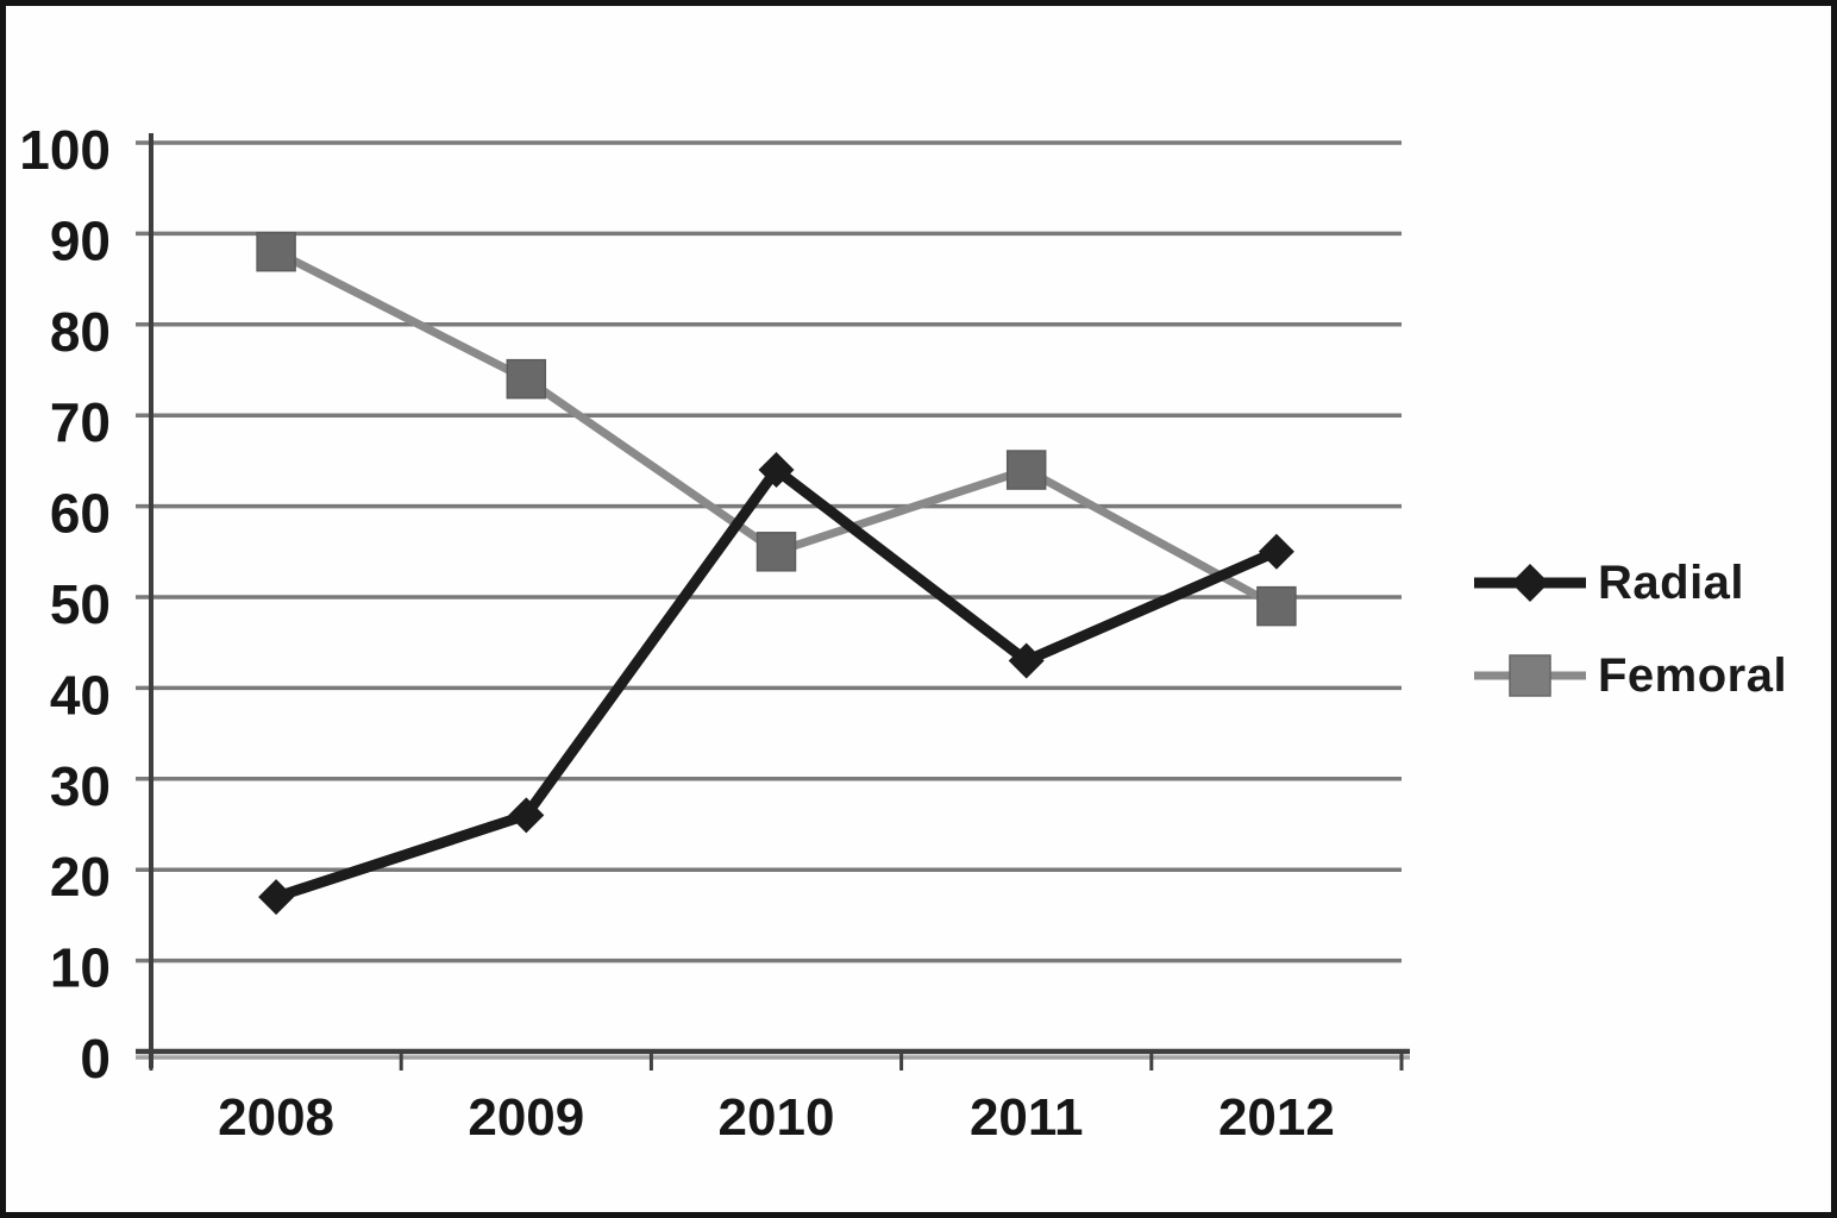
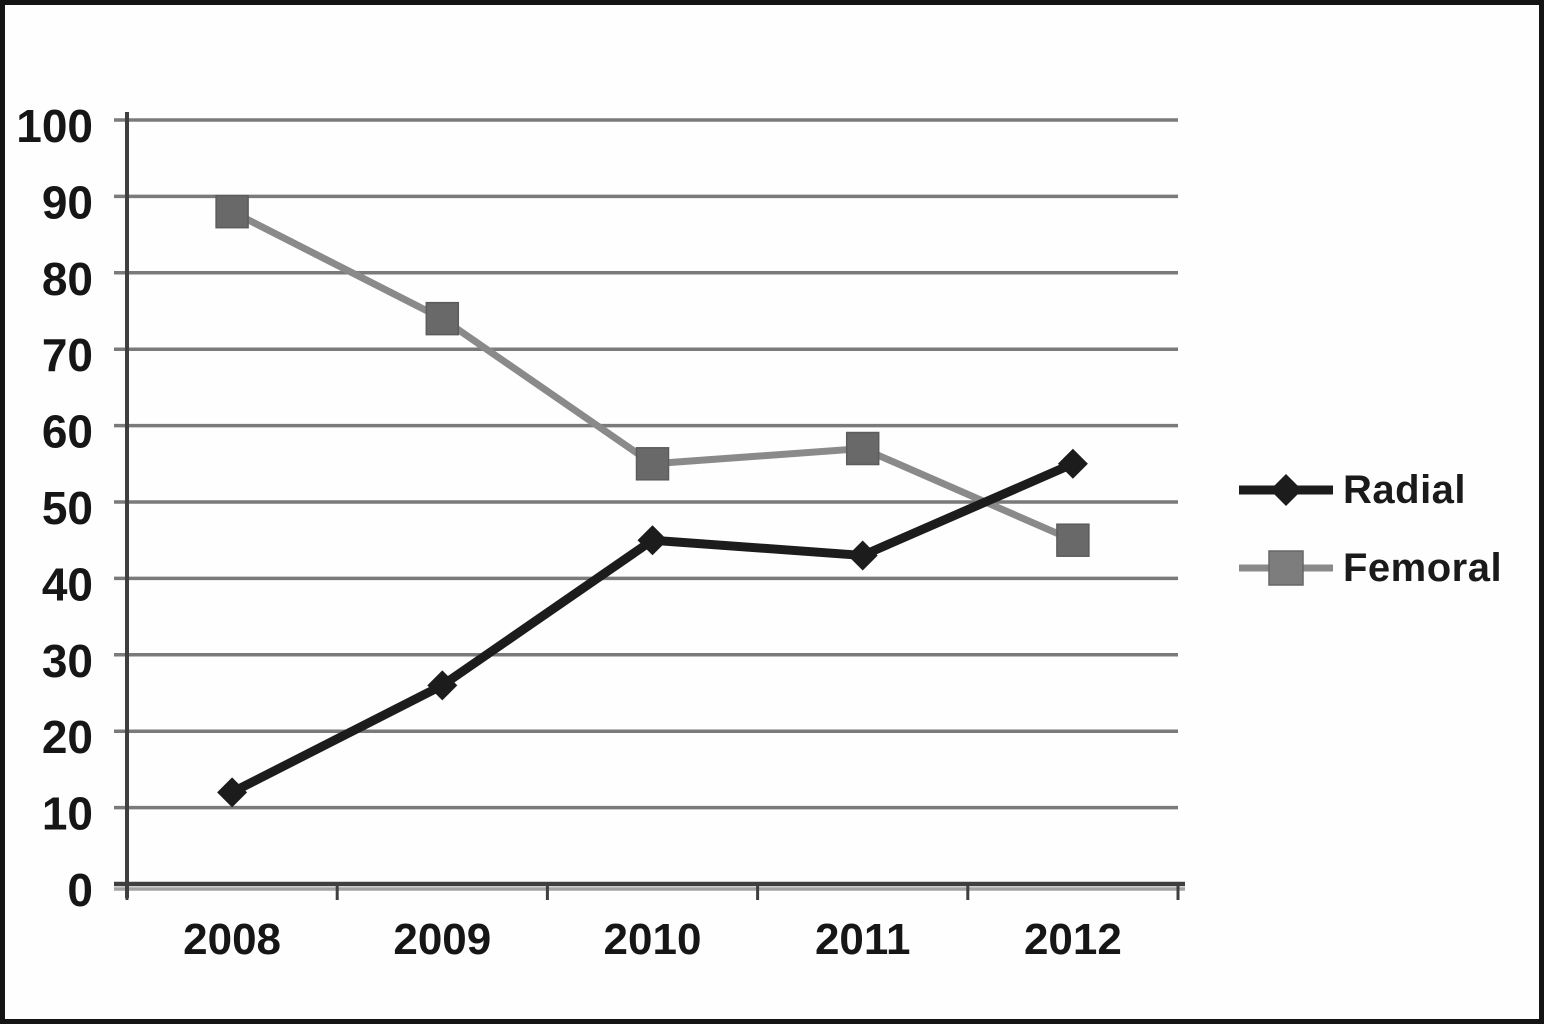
Radial/2008: 17 -> 12
Radial/2010: 64 -> 45
Femoral/2011: 64 -> 57
Femoral/2012: 49 -> 45
